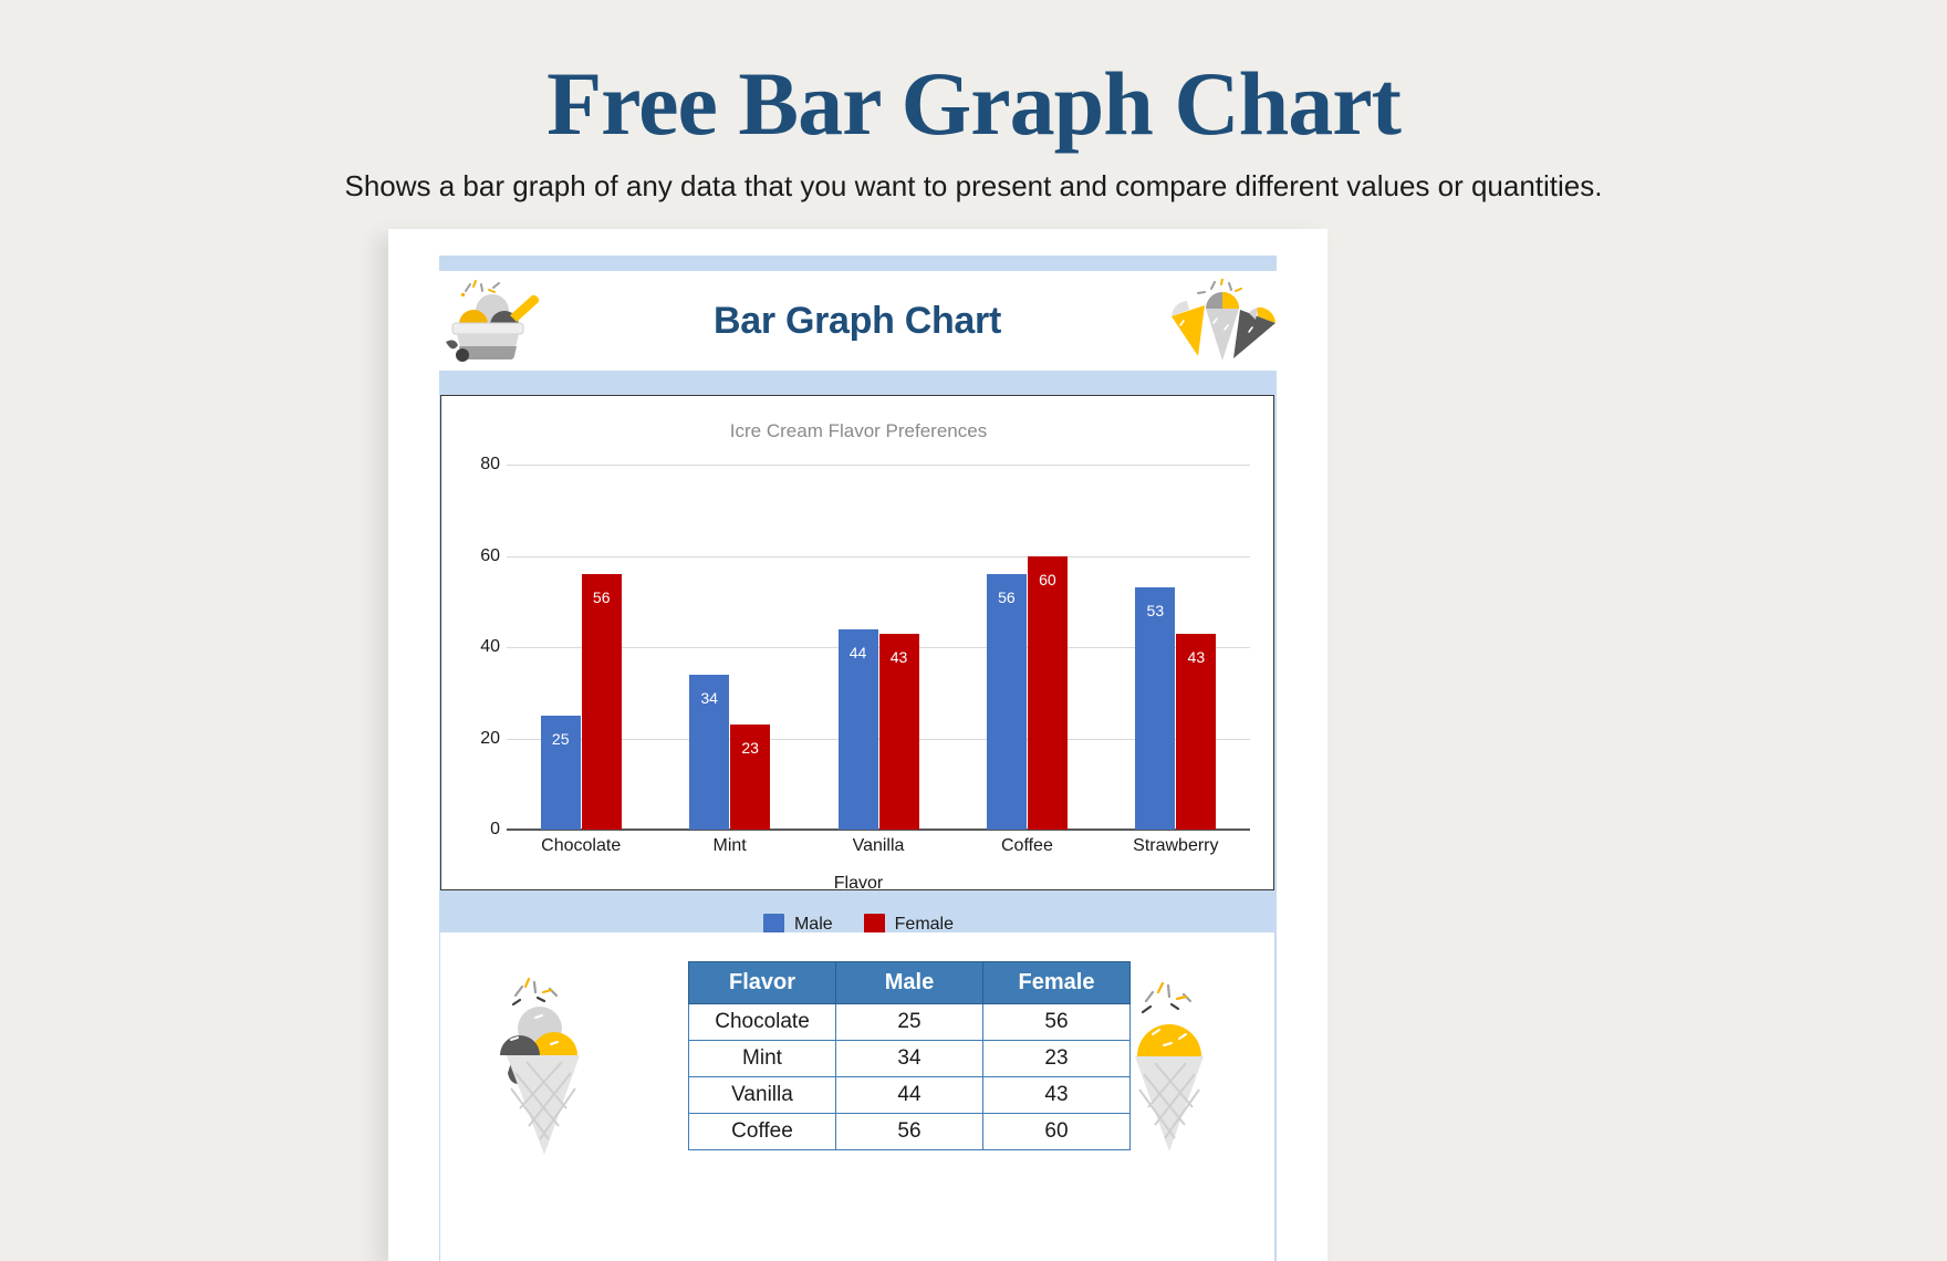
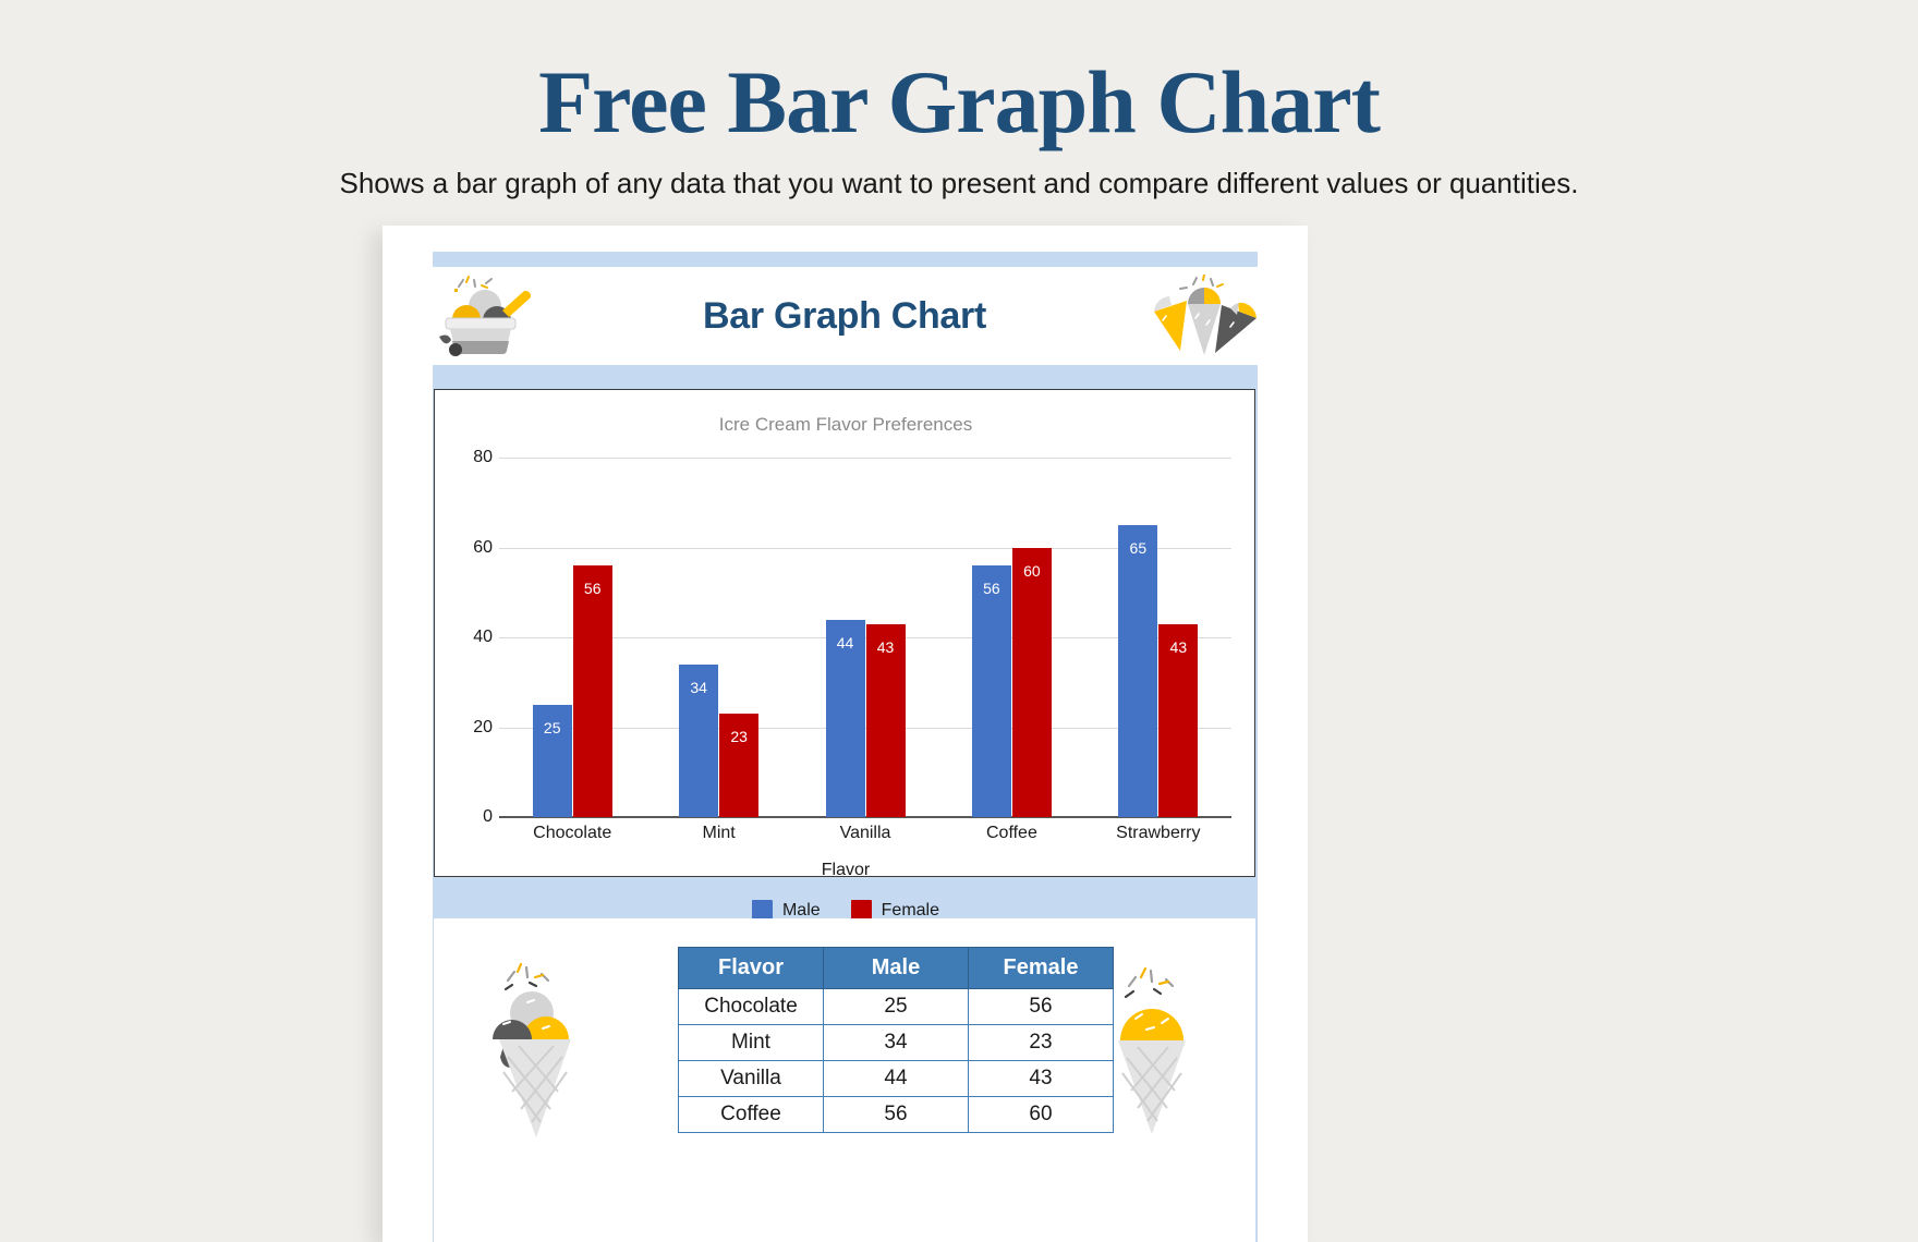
Male/Strawberry: 53 -> 65
